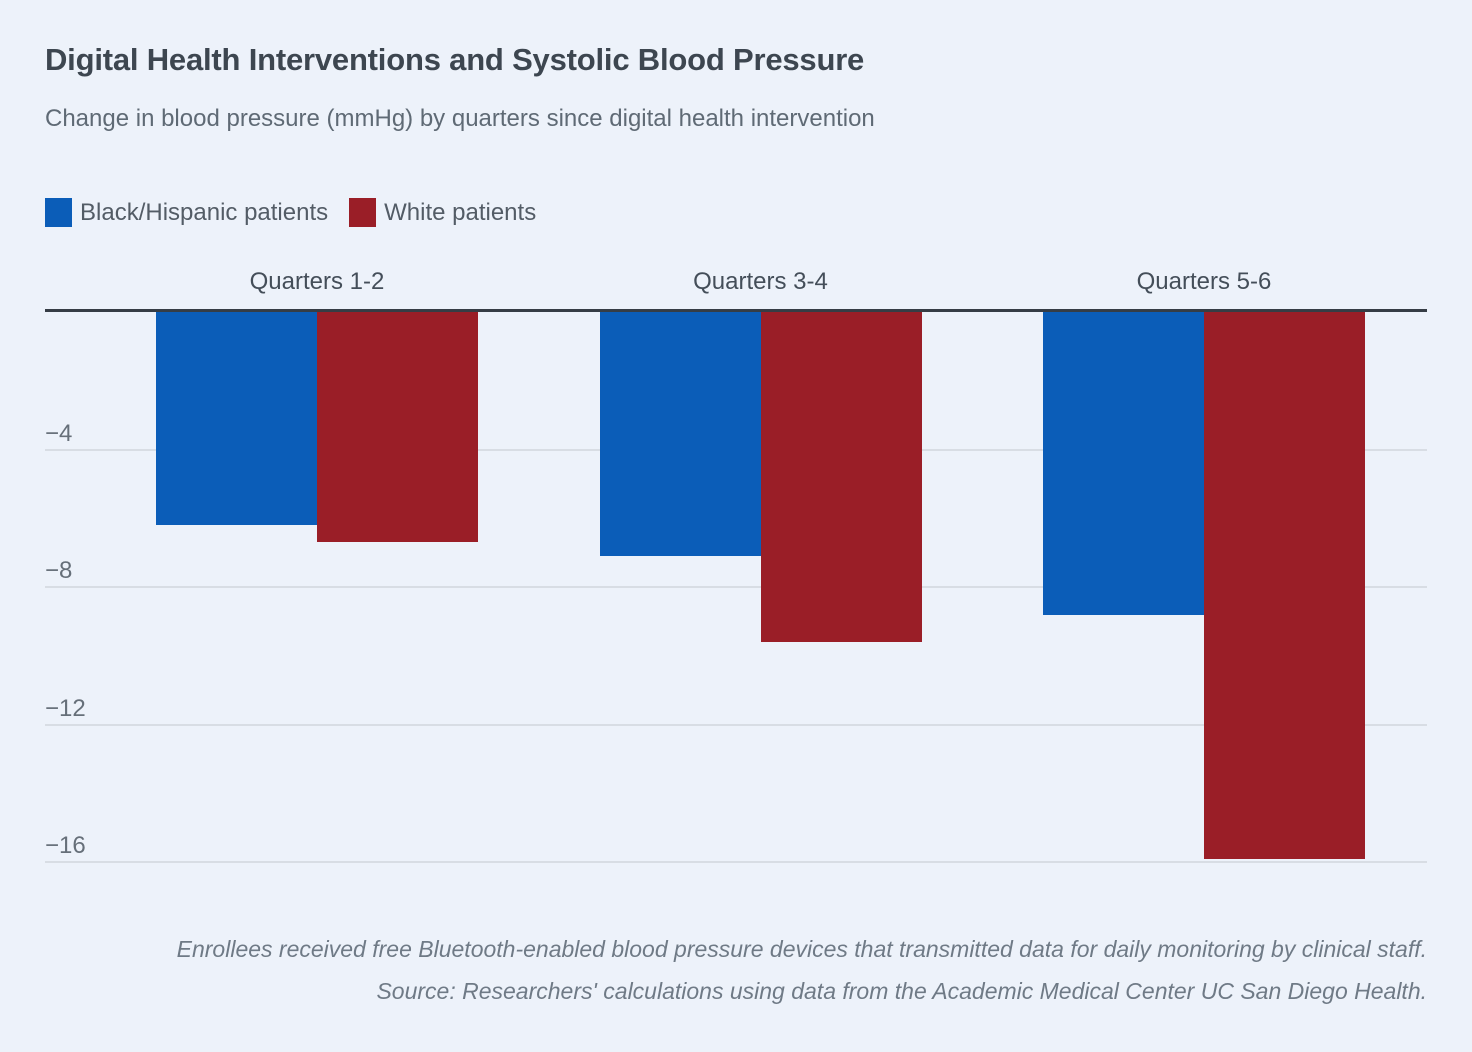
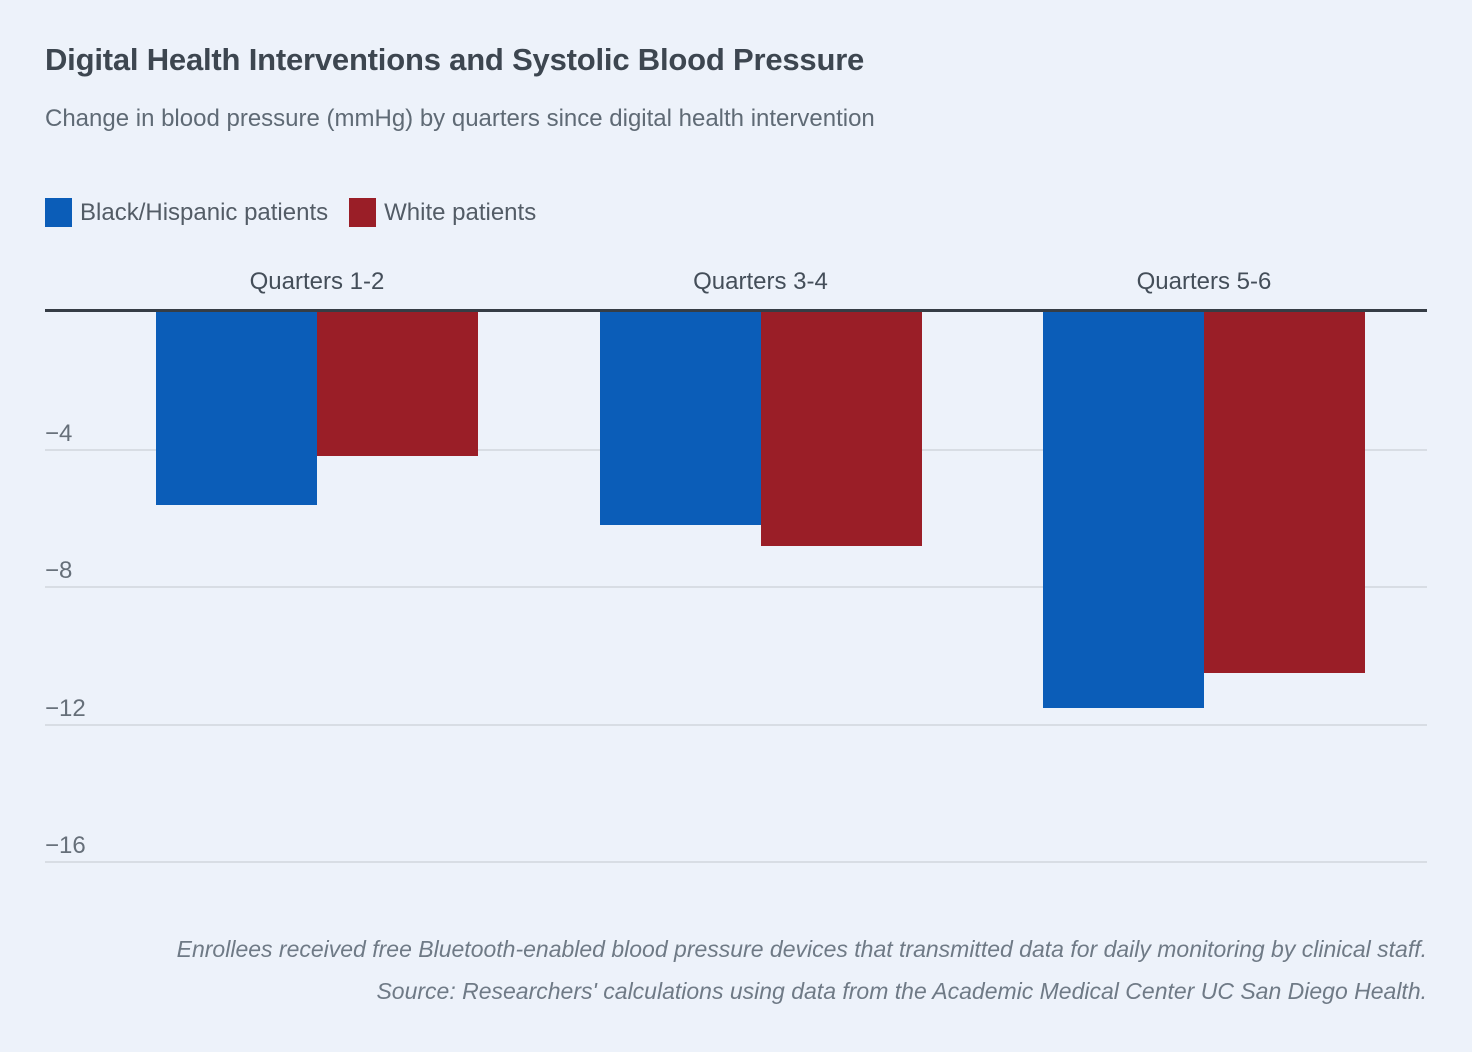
Black/Hispanic patients/Quarters 1-2: -6.2 -> -5.6
White patients/Quarters 1-2: -6.7 -> -4.2
Black/Hispanic patients/Quarters 3-4: -7.1 -> -6.2
White patients/Quarters 3-4: -9.6 -> -6.8
Black/Hispanic patients/Quarters 5-6: -8.8 -> -11.5
White patients/Quarters 5-6: -15.9 -> -10.5
